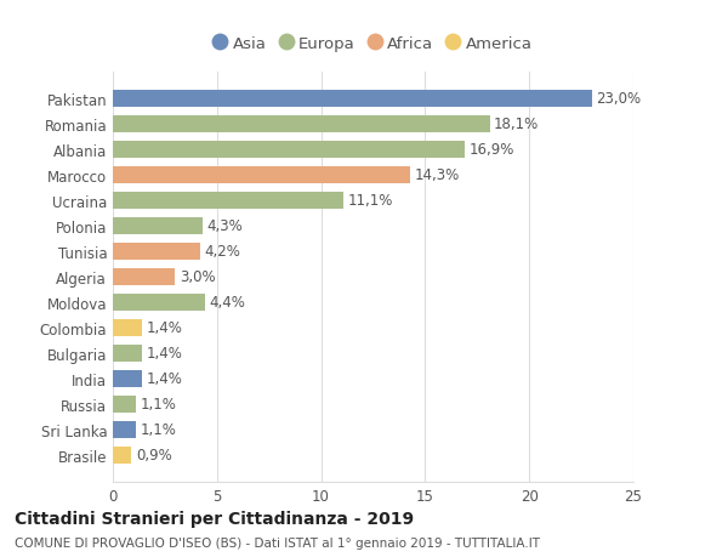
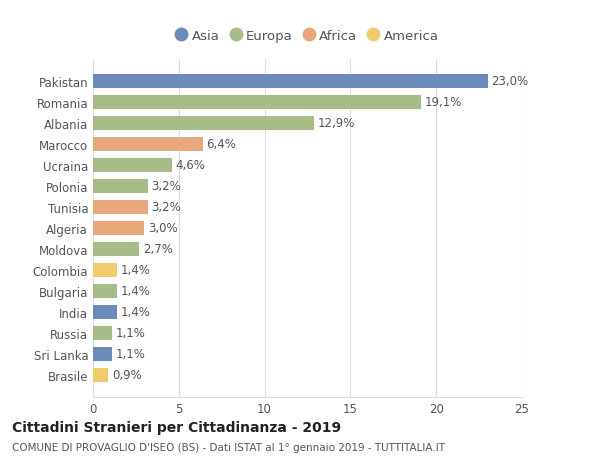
Romania: 18,1% -> 19,1%
Albania: 16,9% -> 12,9%
Marocco: 14,3% -> 6,4%
Ucraina: 11,1% -> 4,6%
Polonia: 4,3% -> 3,2%
Tunisia: 4,2% -> 3,2%
Moldova: 4,4% -> 2,7%
